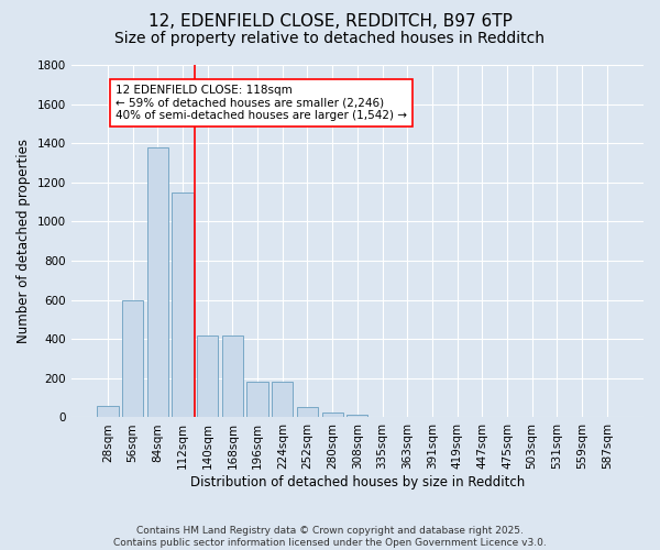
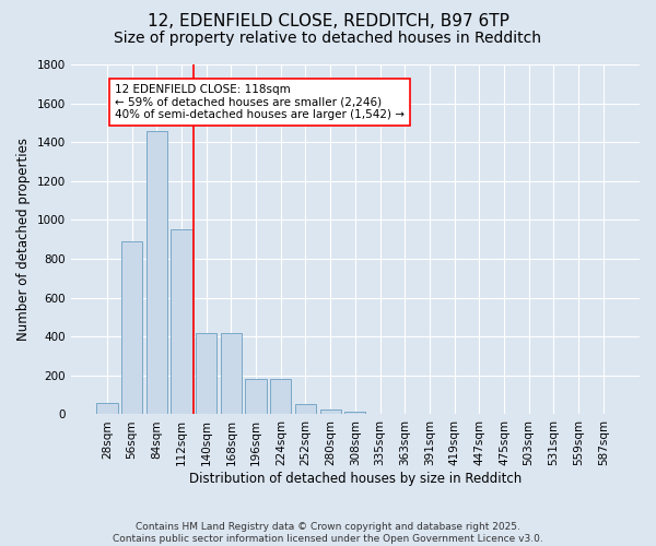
56sqm: 600 -> 890
84sqm: 1380 -> 1460
112sqm: 1150 -> 950
